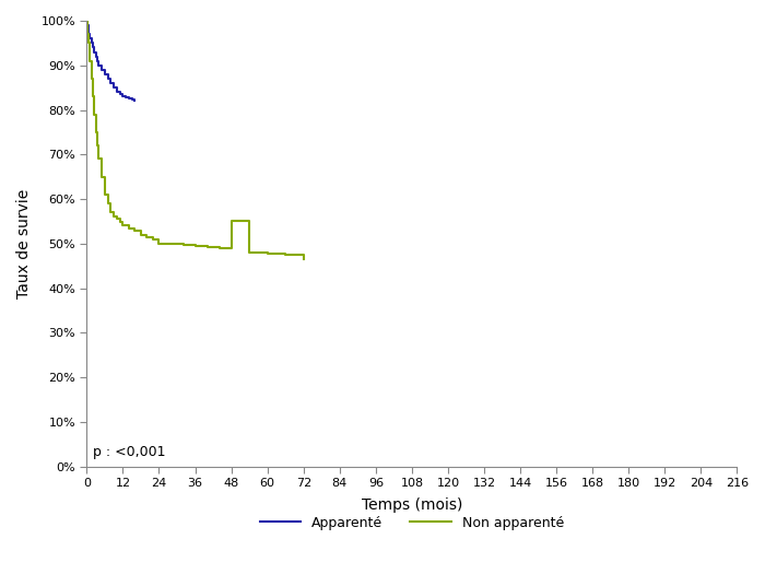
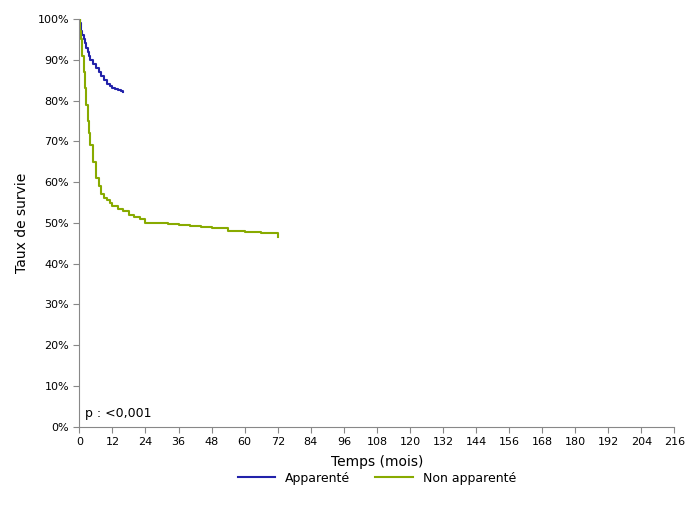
Non apparenté/48: 55.0% -> 48.6%
